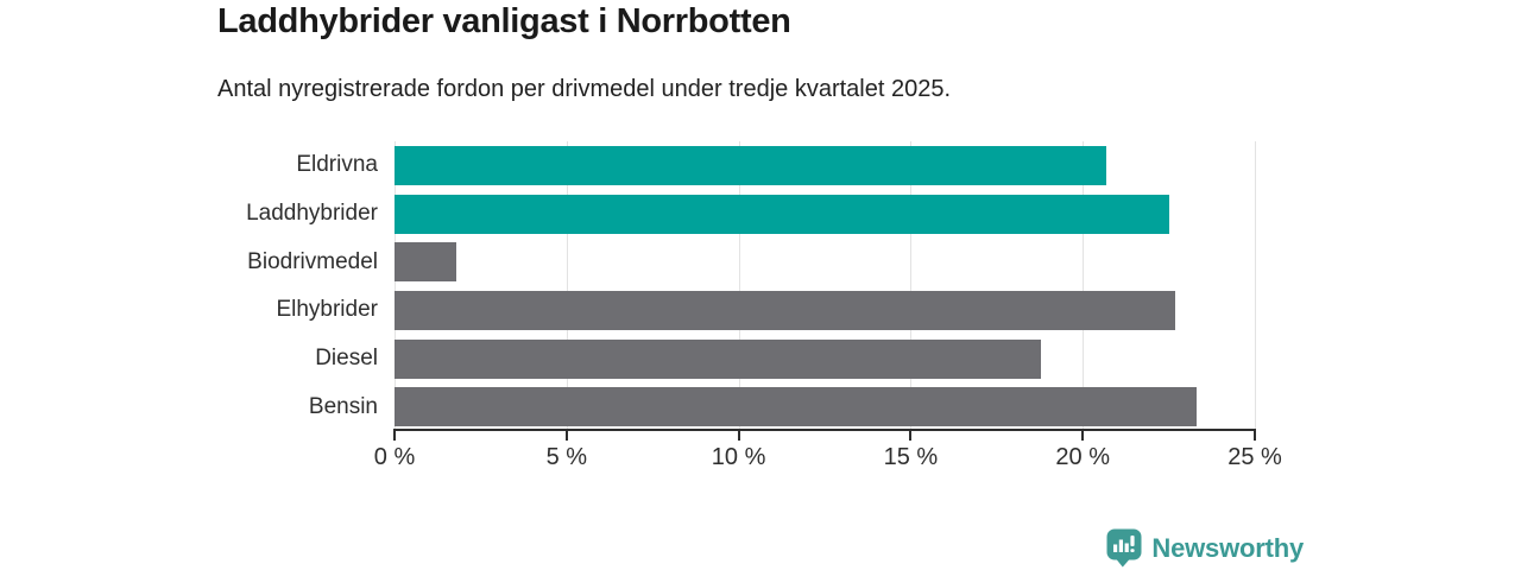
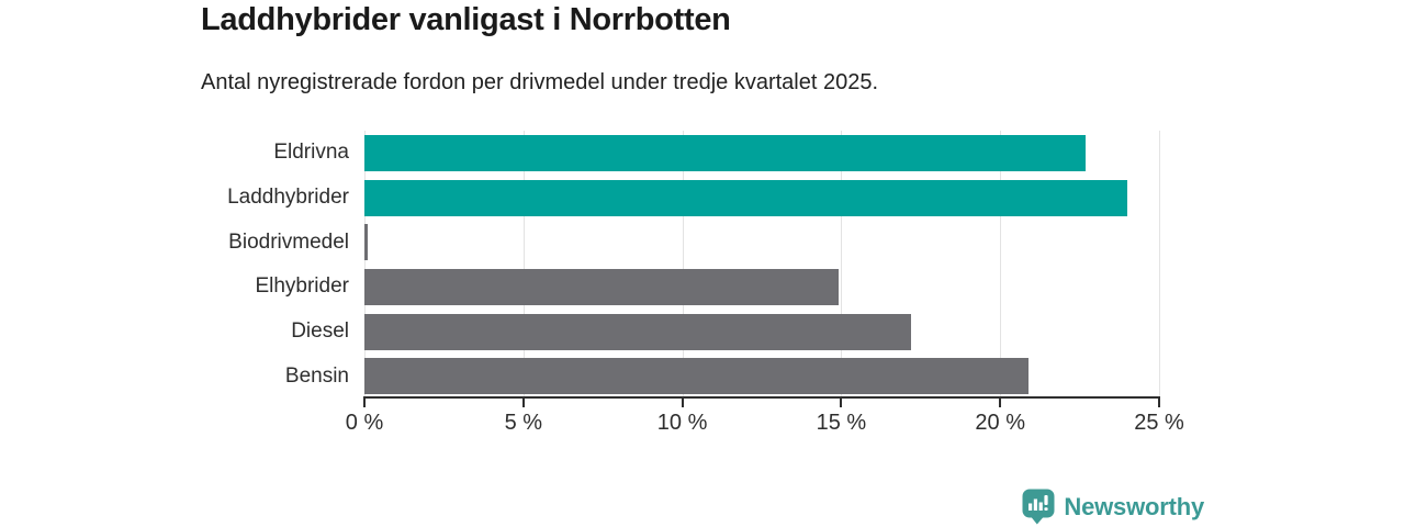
Eldrivna: 20.7% -> 22.7%
Laddhybrider: 22.5% -> 24.0%
Biodrivmedel: 1.8% -> 0.1%
Elhybrider: 22.7% -> 14.9%
Diesel: 18.8% -> 17.2%
Bensin: 23.3% -> 20.9%
